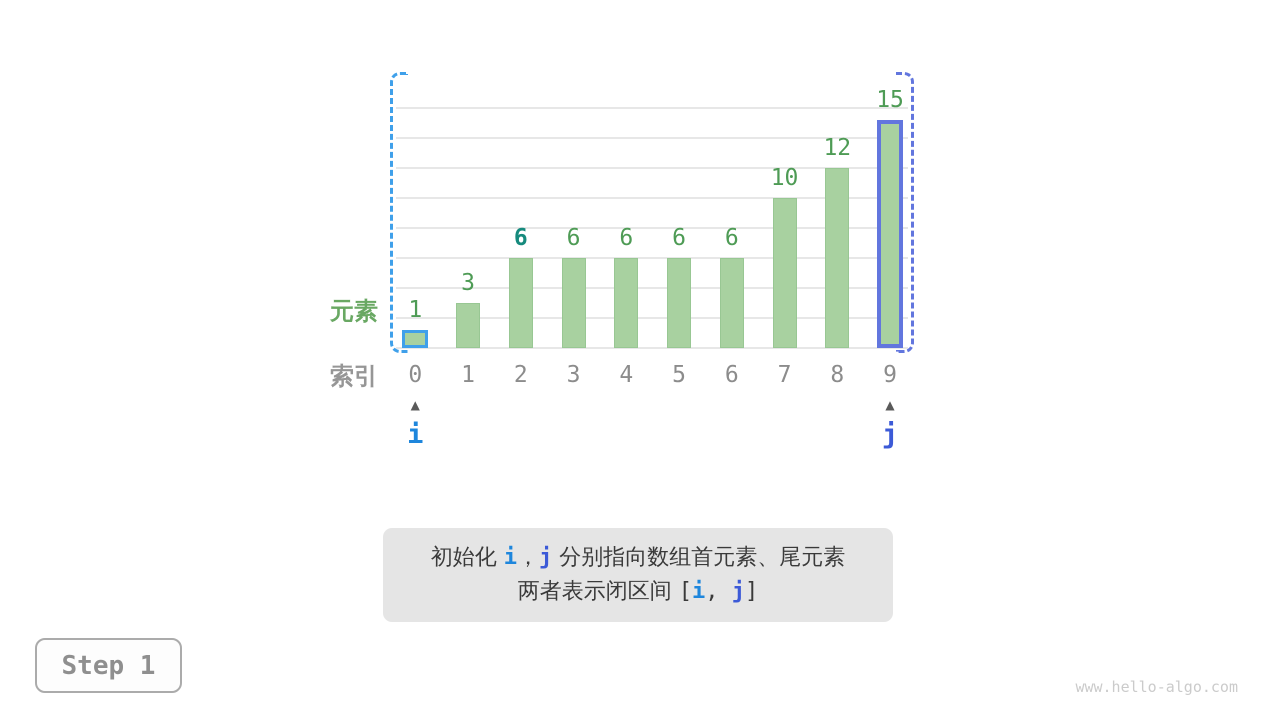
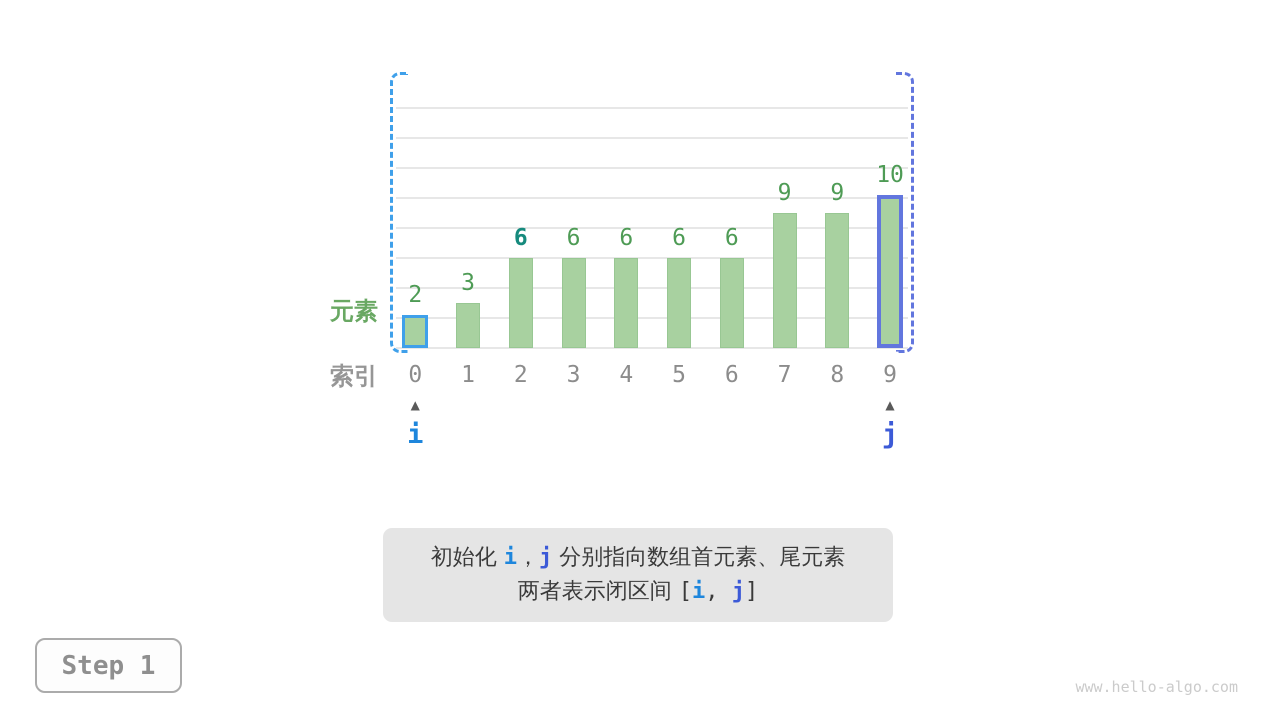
0: 1 -> 2
7: 10 -> 9
8: 12 -> 9
9: 15 -> 10
